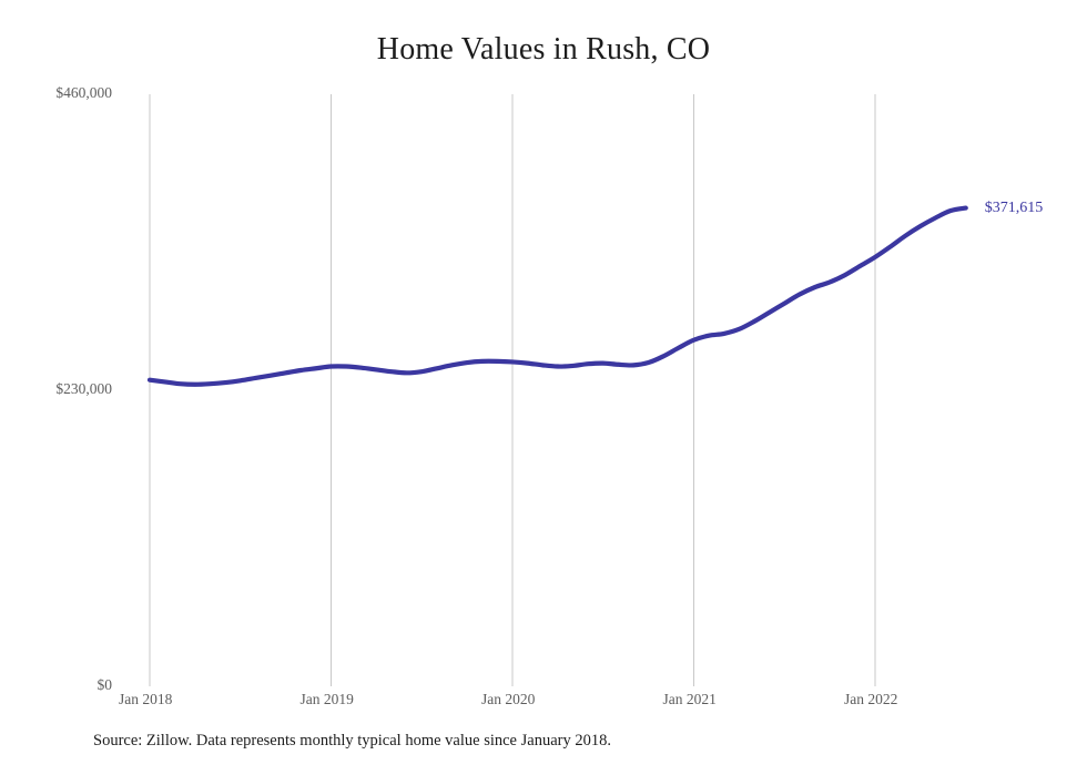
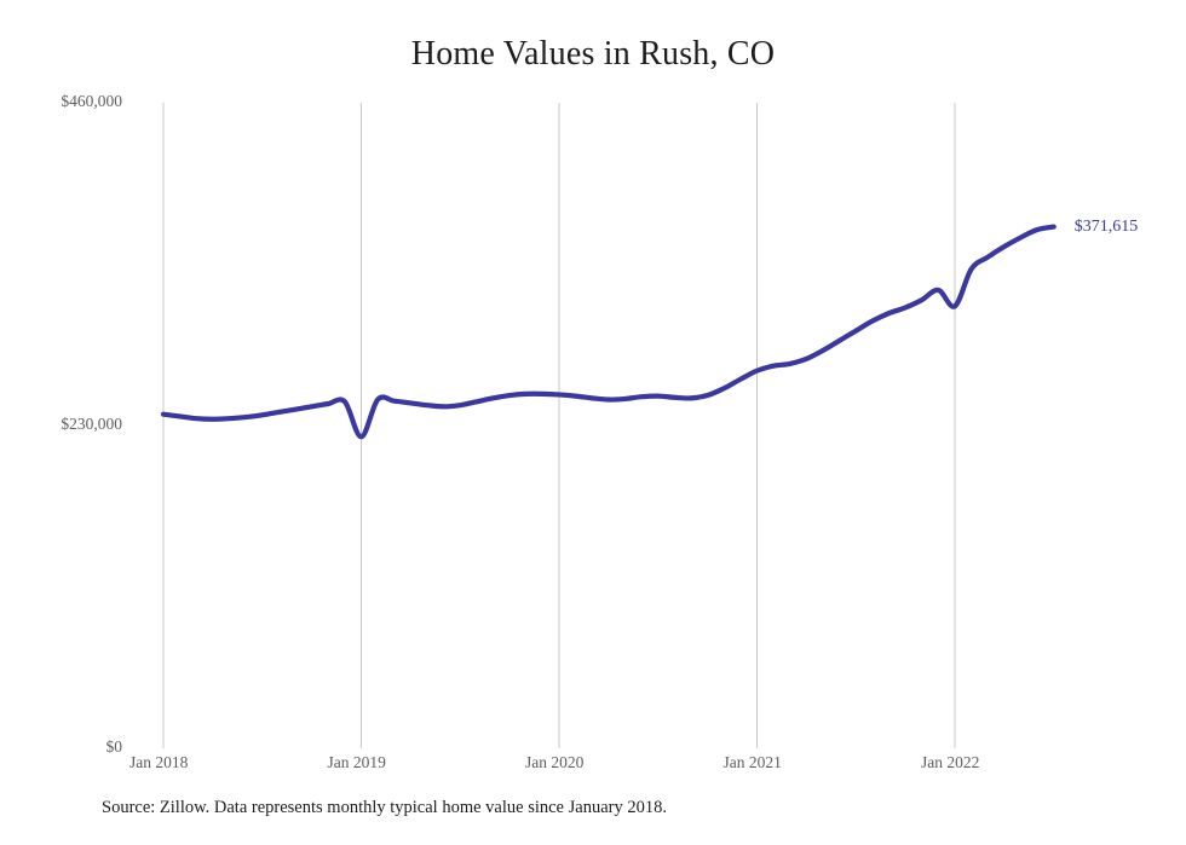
Jan 2019: $248000 -> $222000
Jan 2022: $334000 -> $315000
